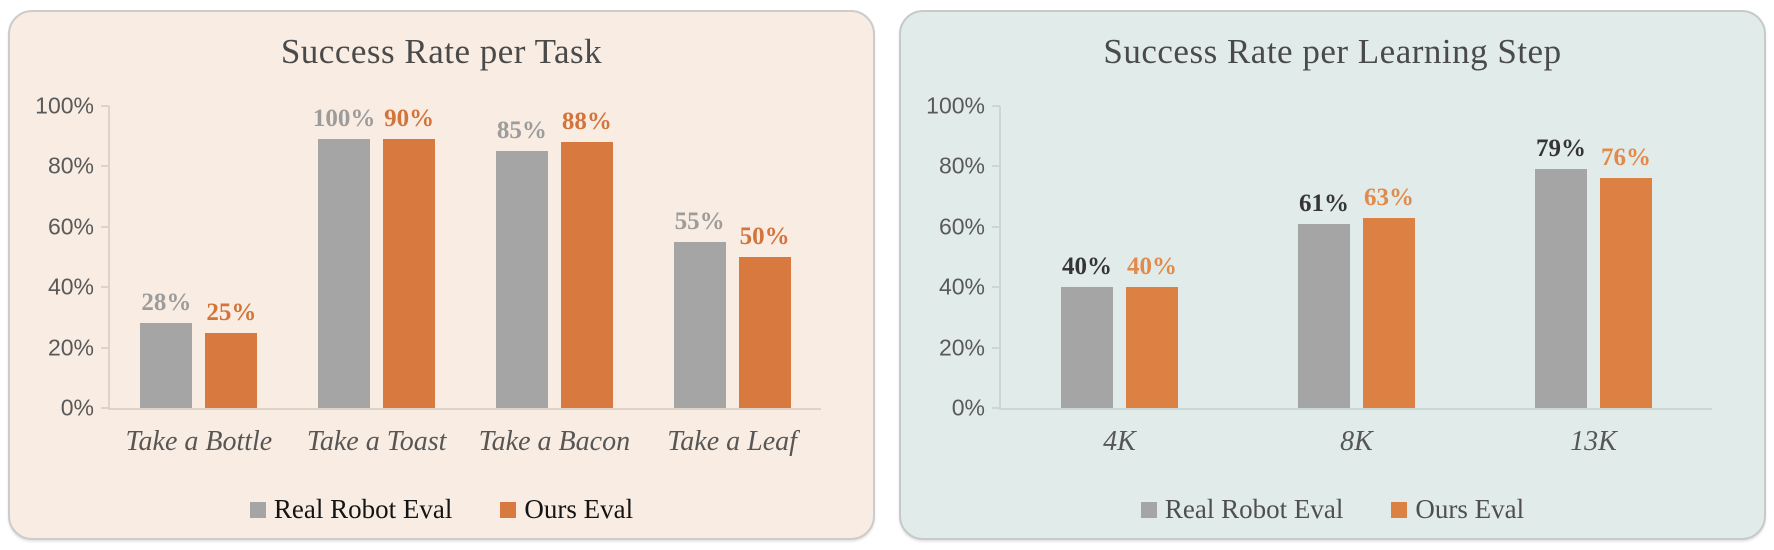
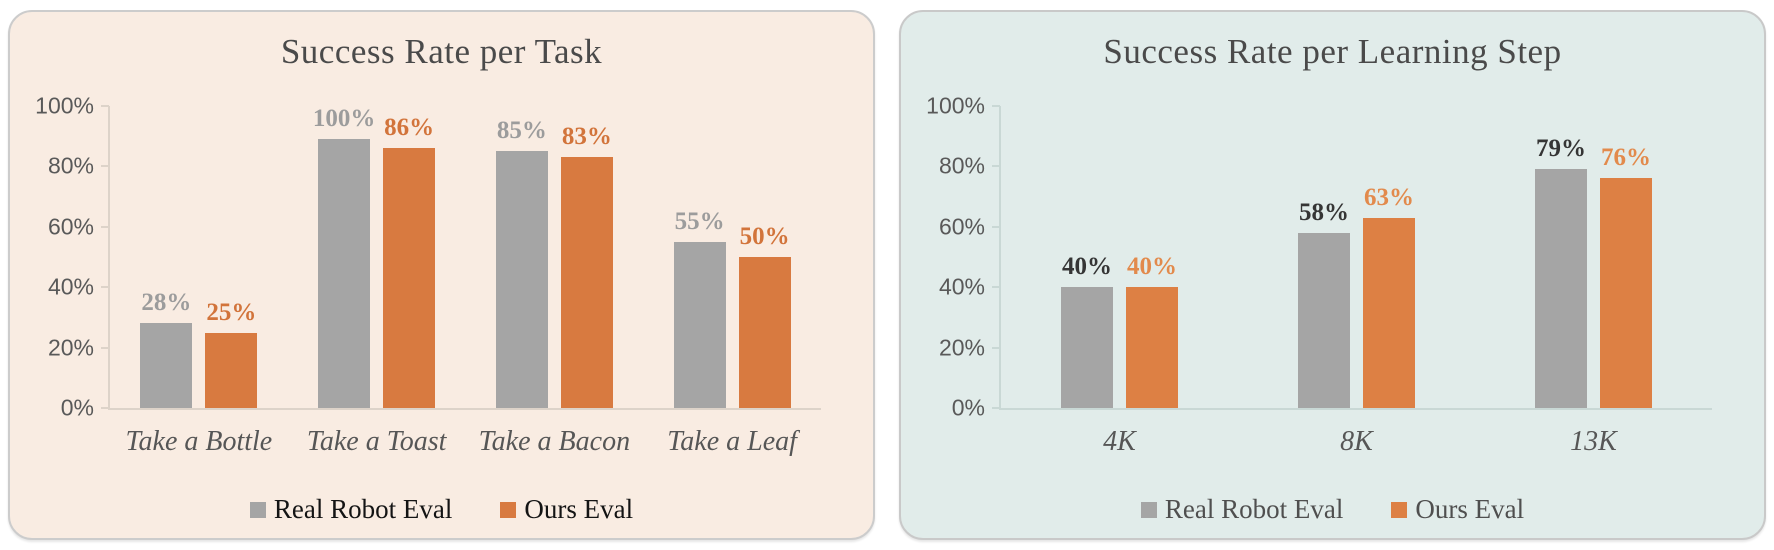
Success Rate per Task/Ours Eval/Take a Toast: 90% -> 86%
Success Rate per Task/Ours Eval/Take a Bacon: 88% -> 83%
Success Rate per Learning Step/Real Robot Eval/8K: 61% -> 58%
